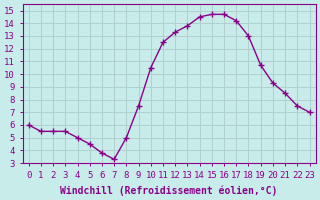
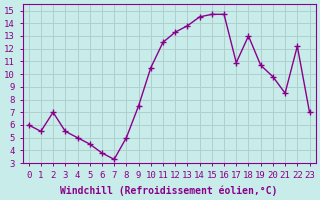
2: 5.5 -> 7.0
17: 14.2 -> 10.9
20: 9.3 -> 9.8
22: 7.5 -> 12.2
